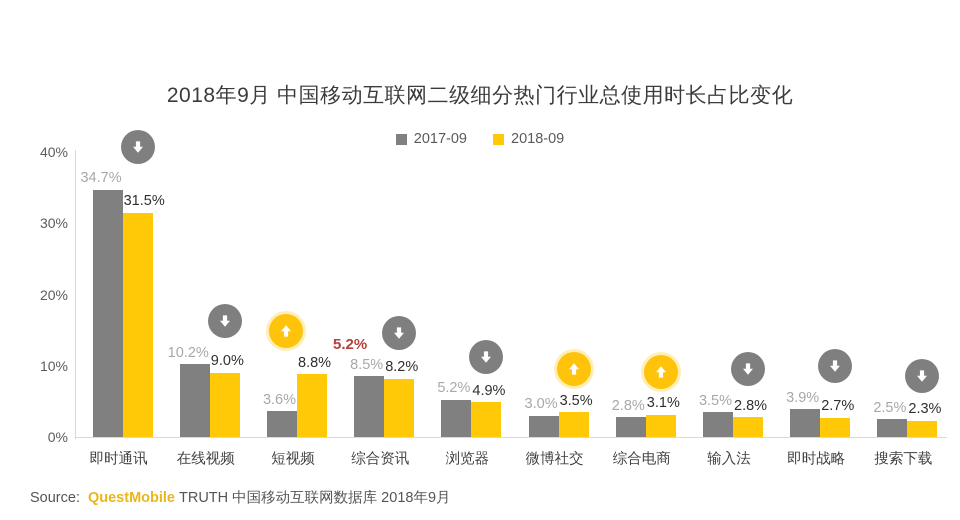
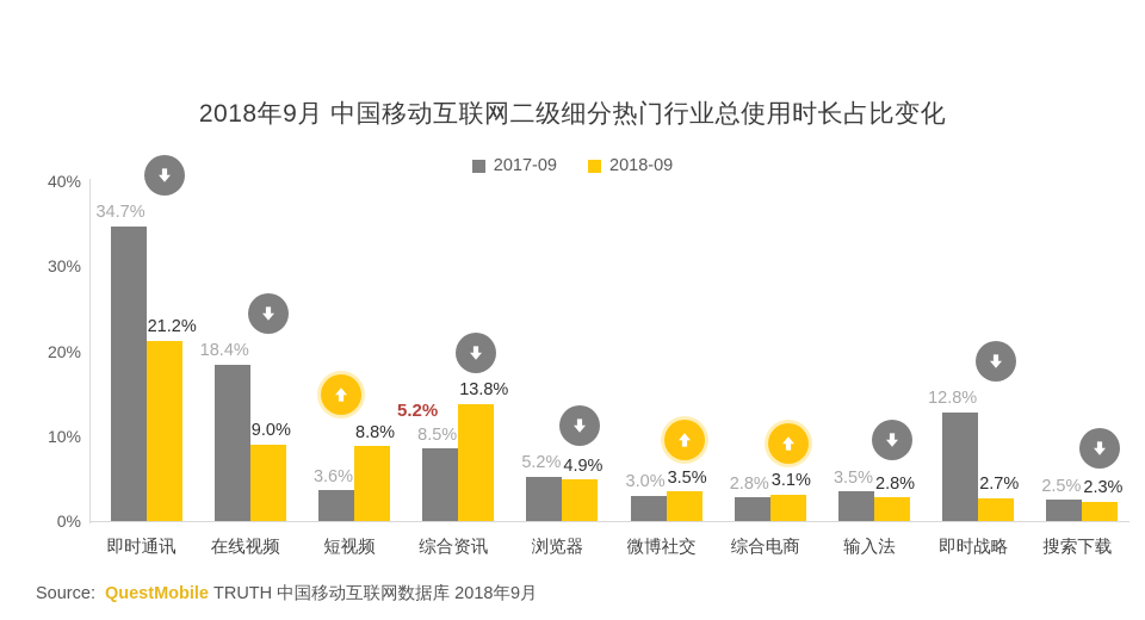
2018-09/即时通讯: 31.5% -> 21.2%
2017-09/在线视频: 10.2% -> 18.4%
2018-09/综合资讯: 8.2% -> 13.8%
2017-09/即时战略: 3.9% -> 12.8%
